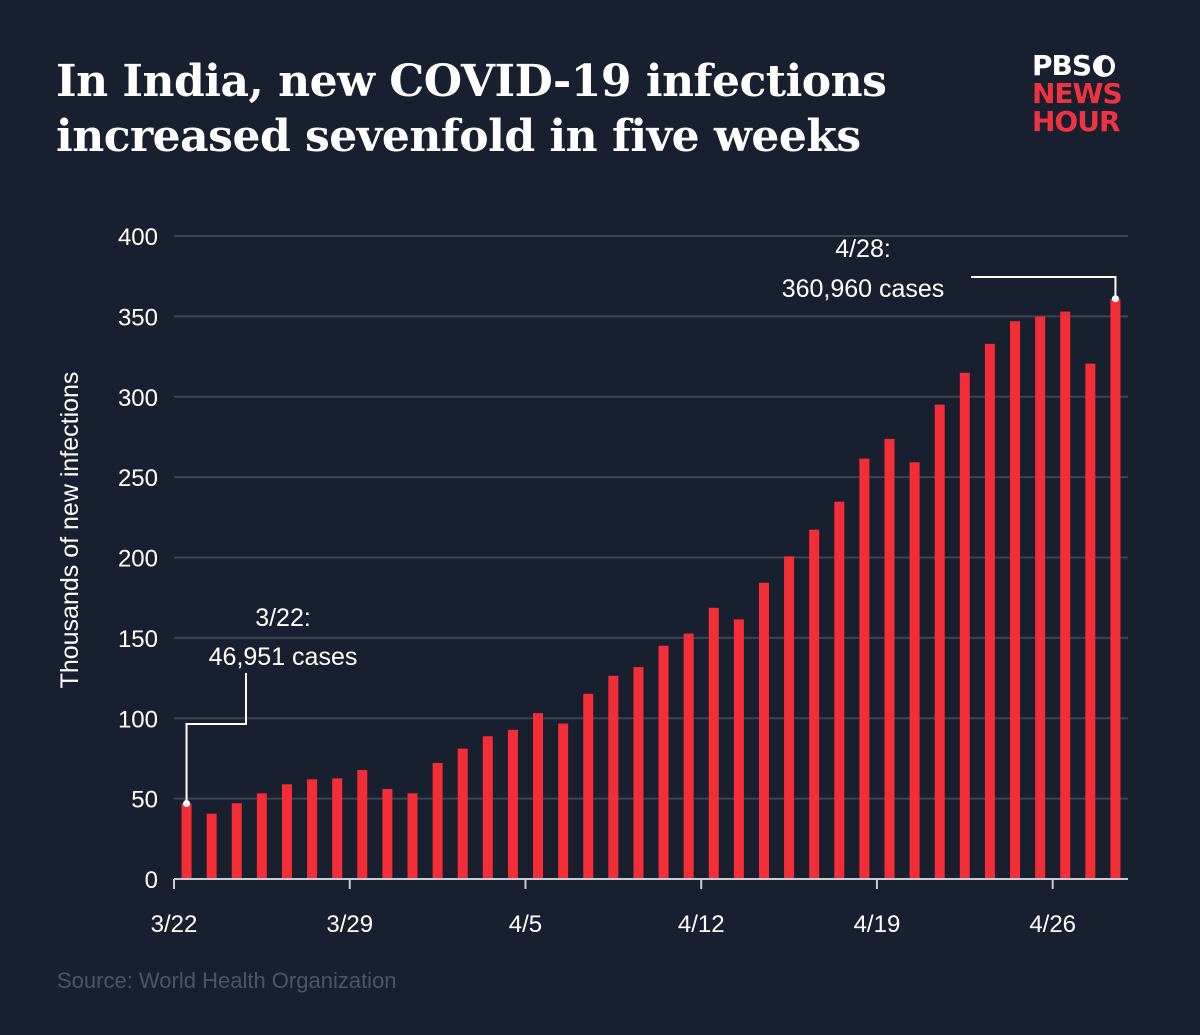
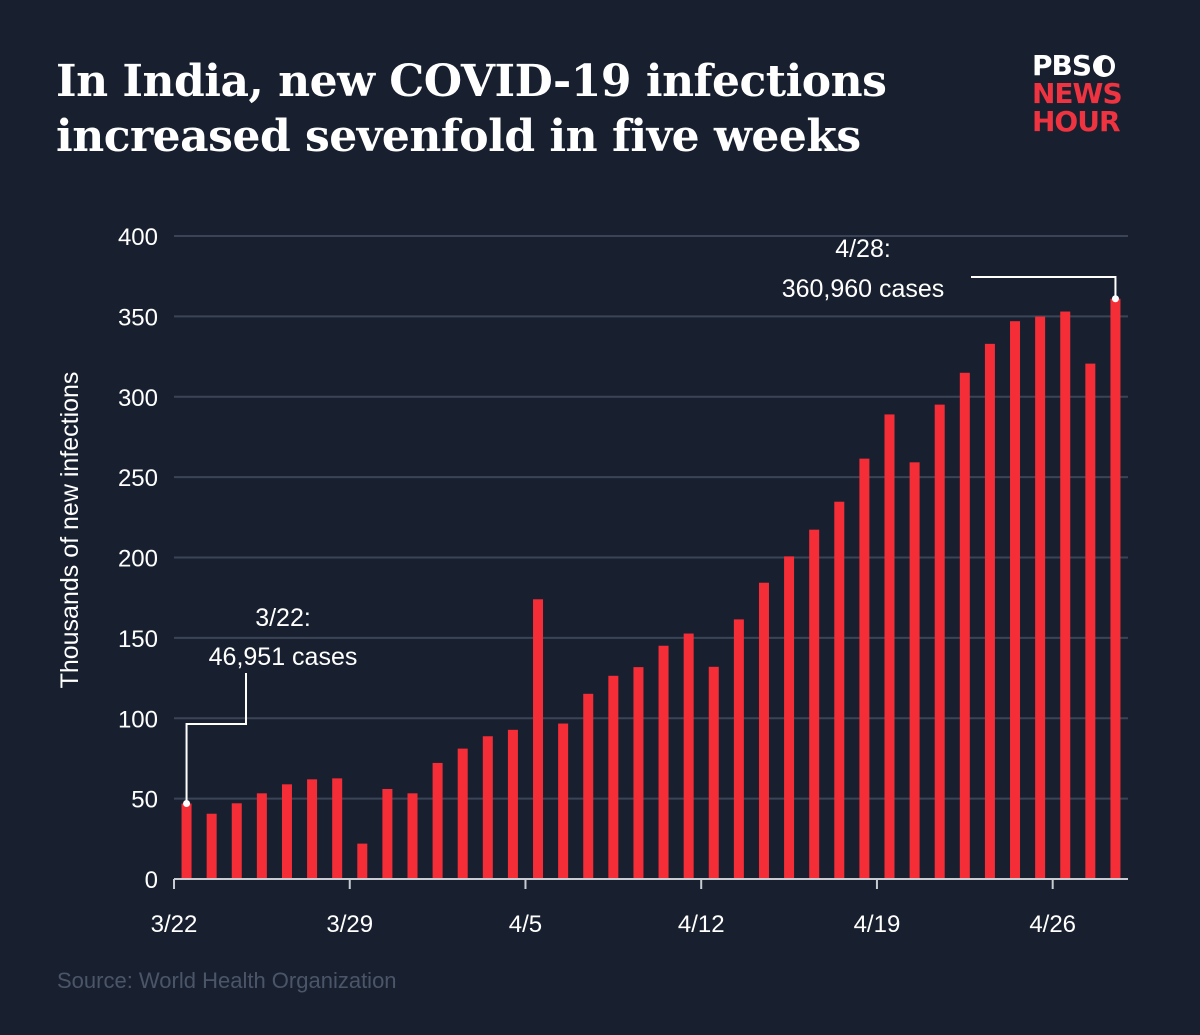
3/29: 68 -> 22
4/5: 103 -> 174
4/12: 169 -> 132
4/19: 274 -> 289
